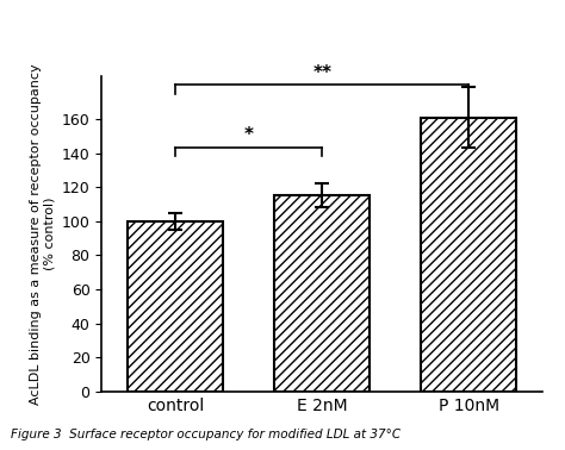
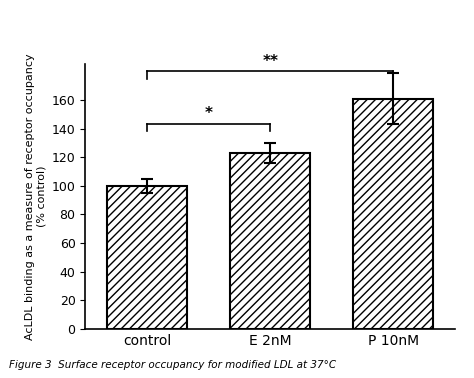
E 2nM: 115 -> 123
